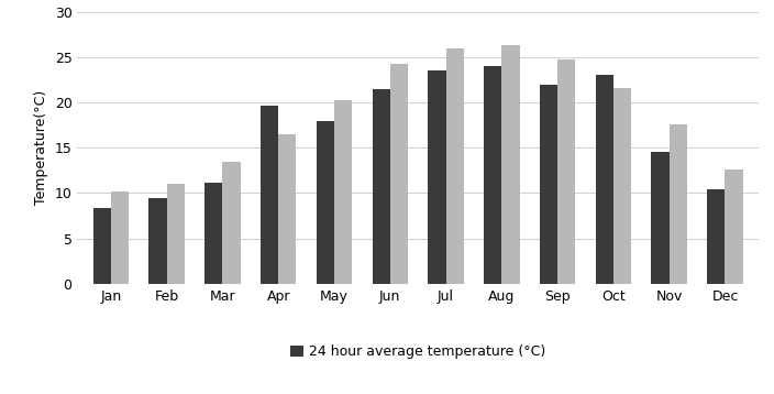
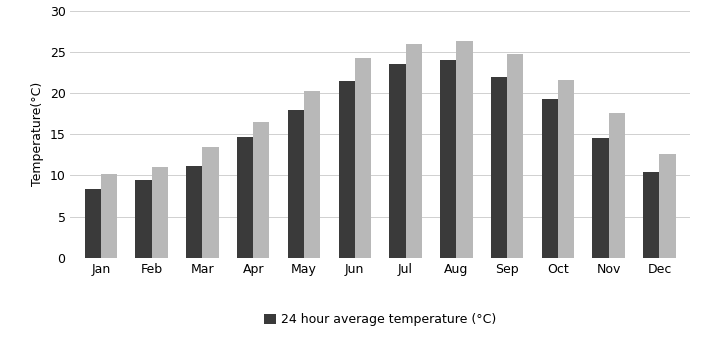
24 hour average temperature (°C)/Apr: 19.6 -> 14.7
24 hour average temperature (°C)/Oct: 23.0 -> 19.3
